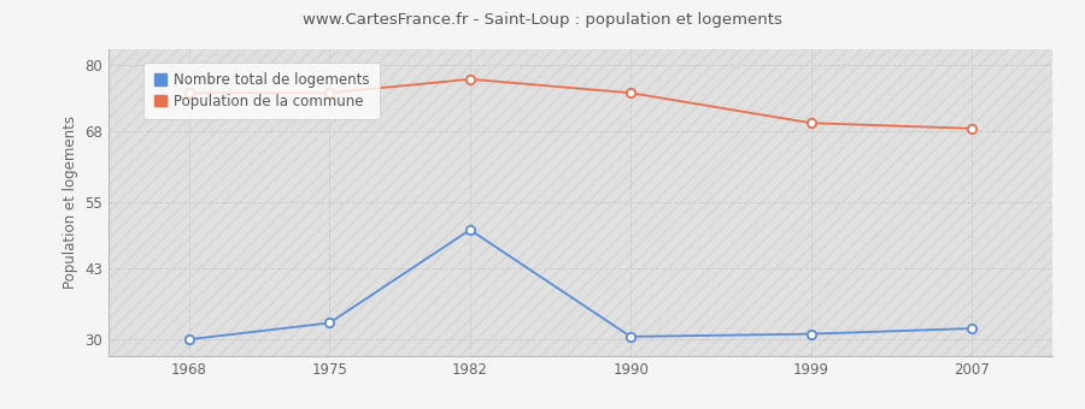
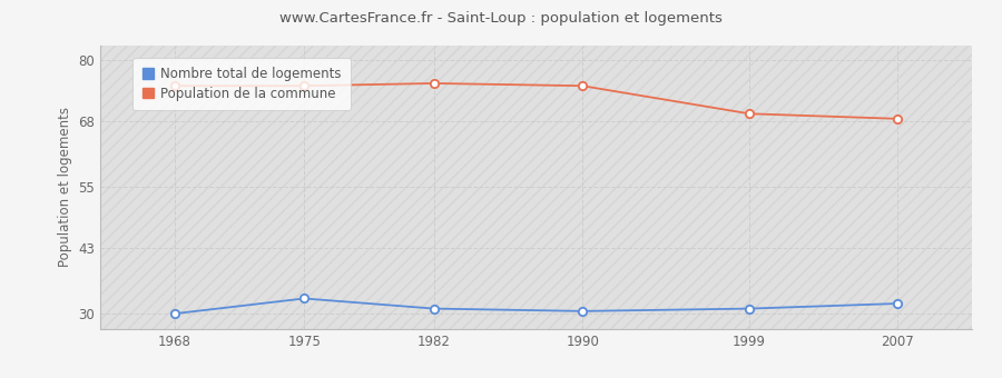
Nombre total de logements/1982: 50.0 -> 31.0
Population de la commune/1982: 77.5 -> 75.5
